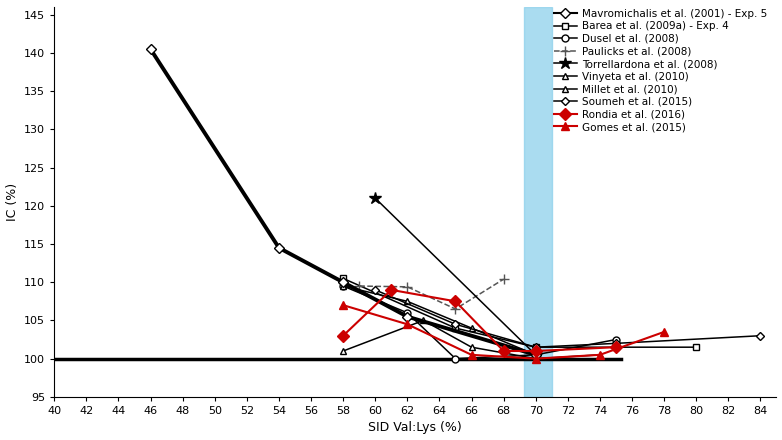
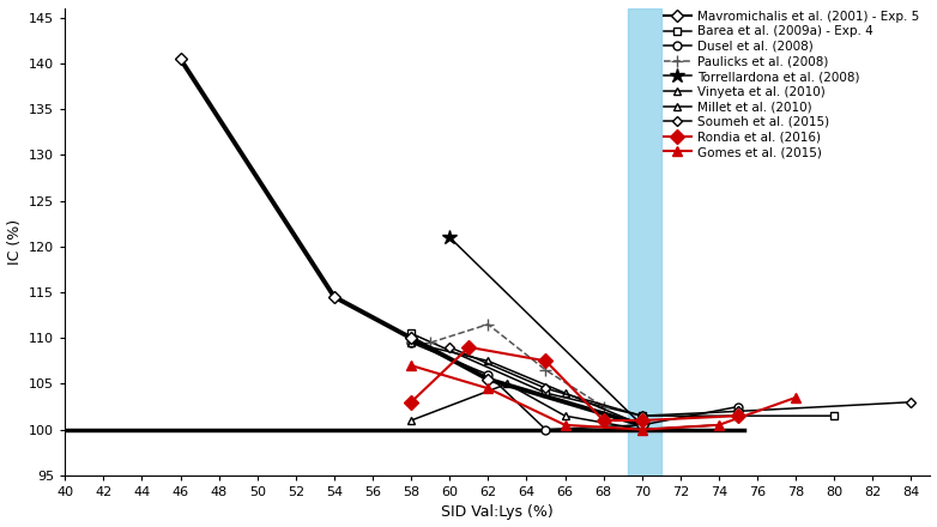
Paulicks et al. (2008)/62: 109.4 -> 111.5
Paulicks et al. (2008)/68: 110.4 -> 102.5
